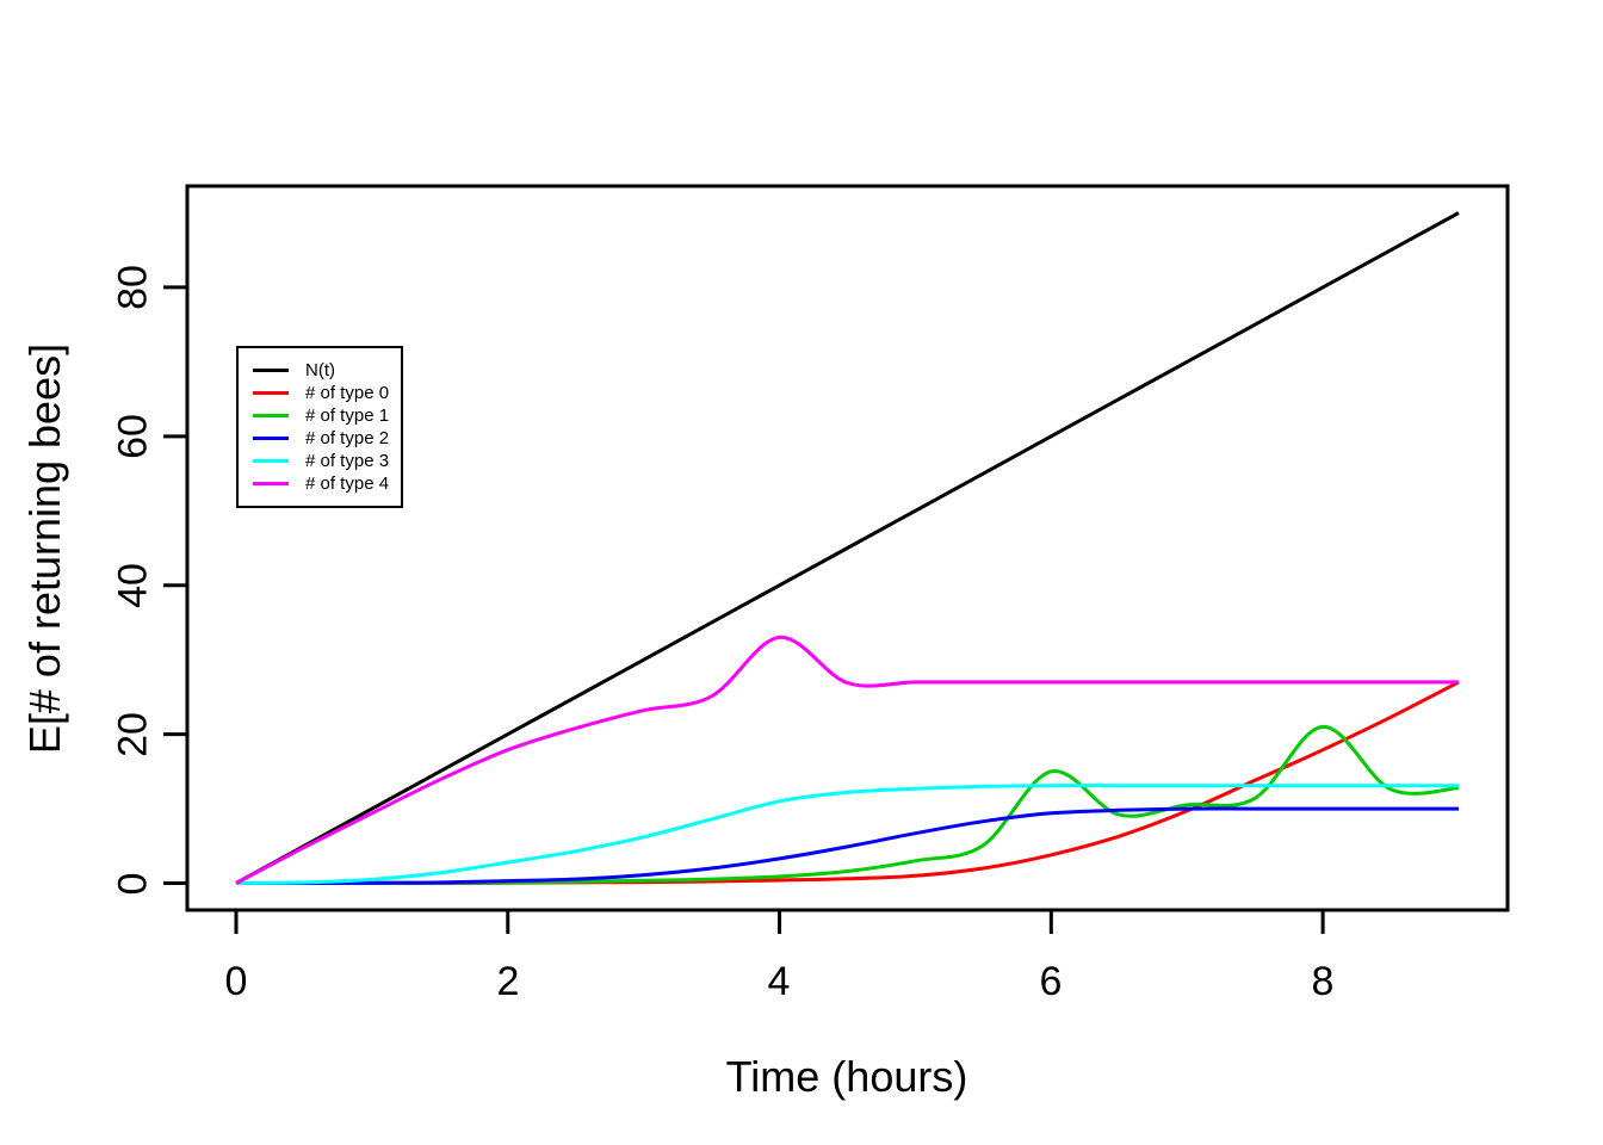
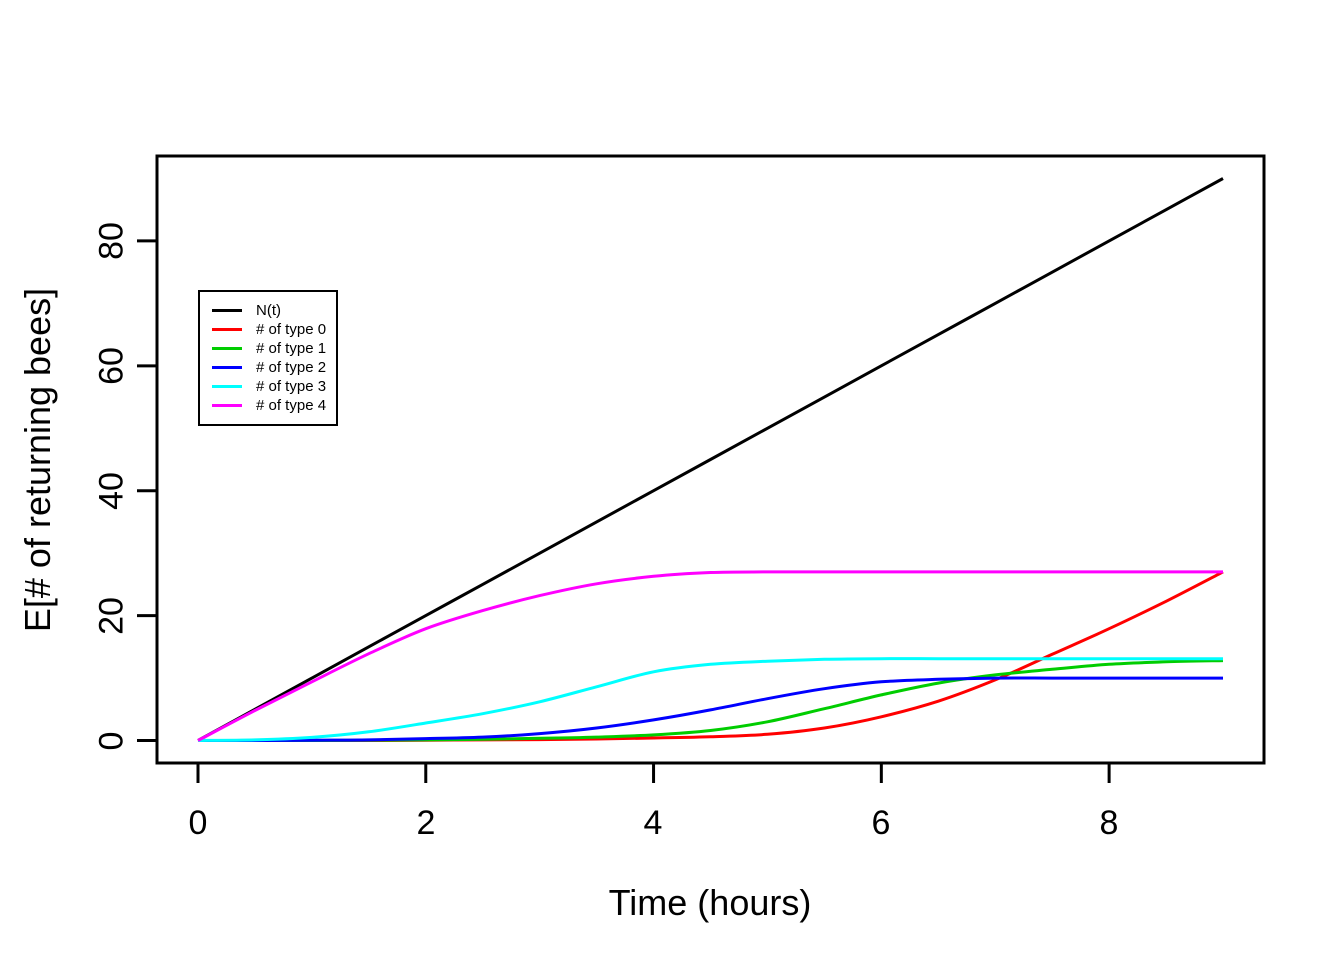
# of type 4/4: 33 -> 26
# of type 1/6: 15 -> 7
# of type 1/8: 21 -> 12
